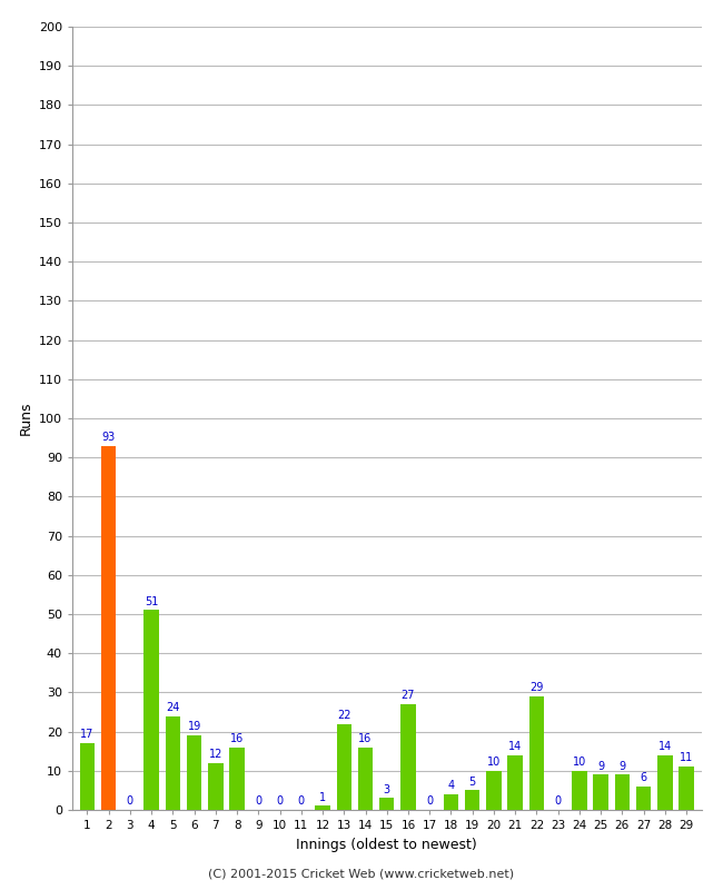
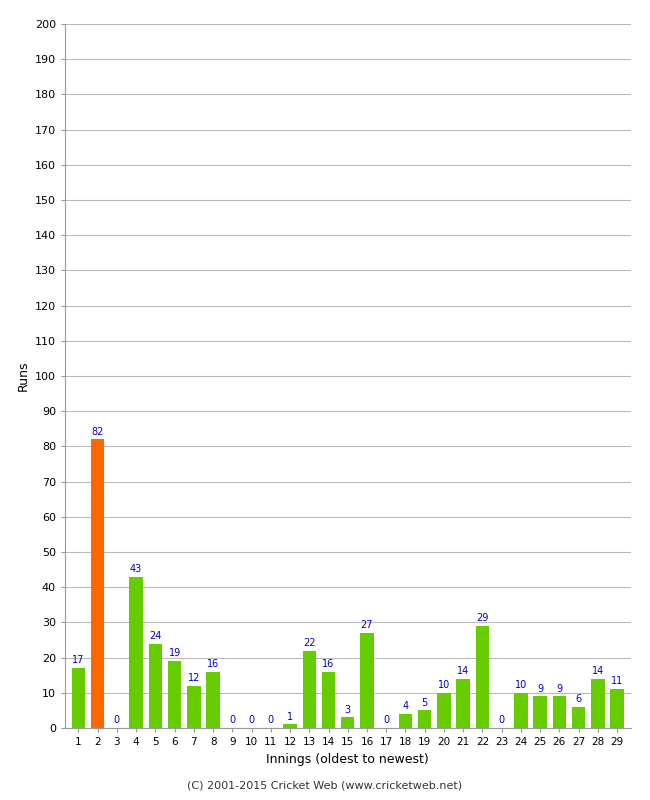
2: 93 -> 82
4: 51 -> 43
